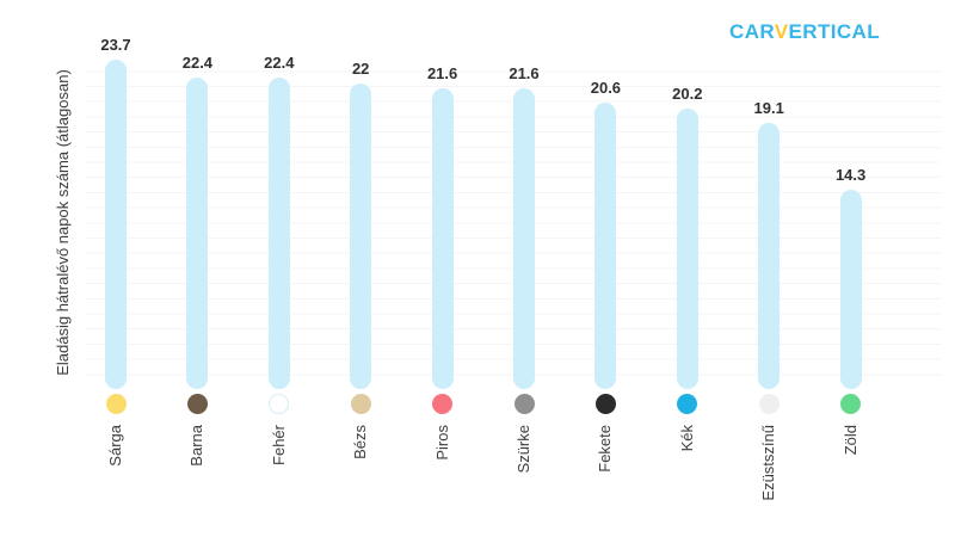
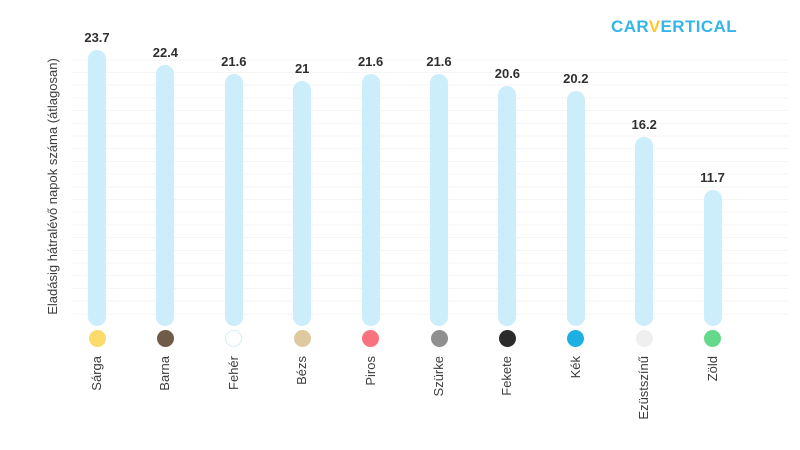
Fehér: 22.4 -> 21.6
Bézs: 22 -> 21
Ezüstszínű: 19.1 -> 16.2
Zöld: 14.3 -> 11.7
